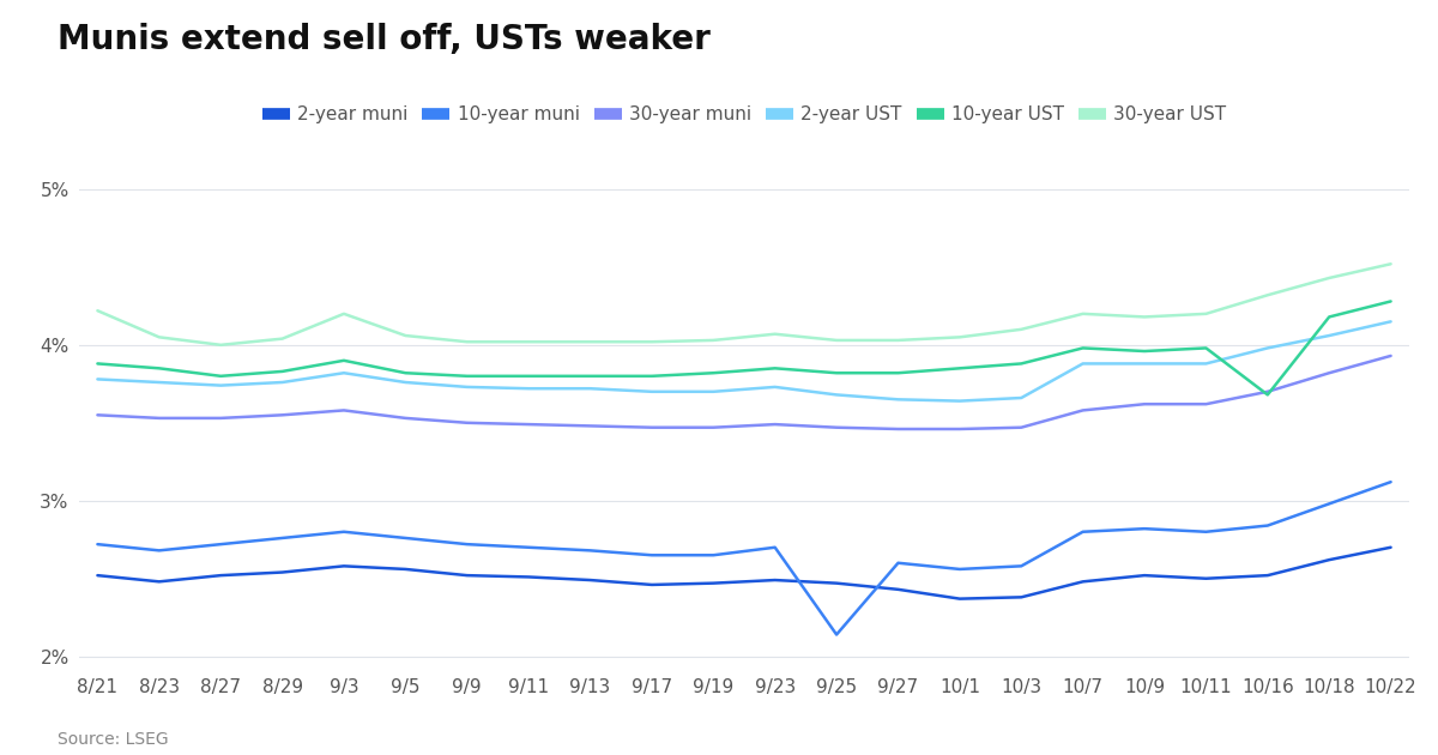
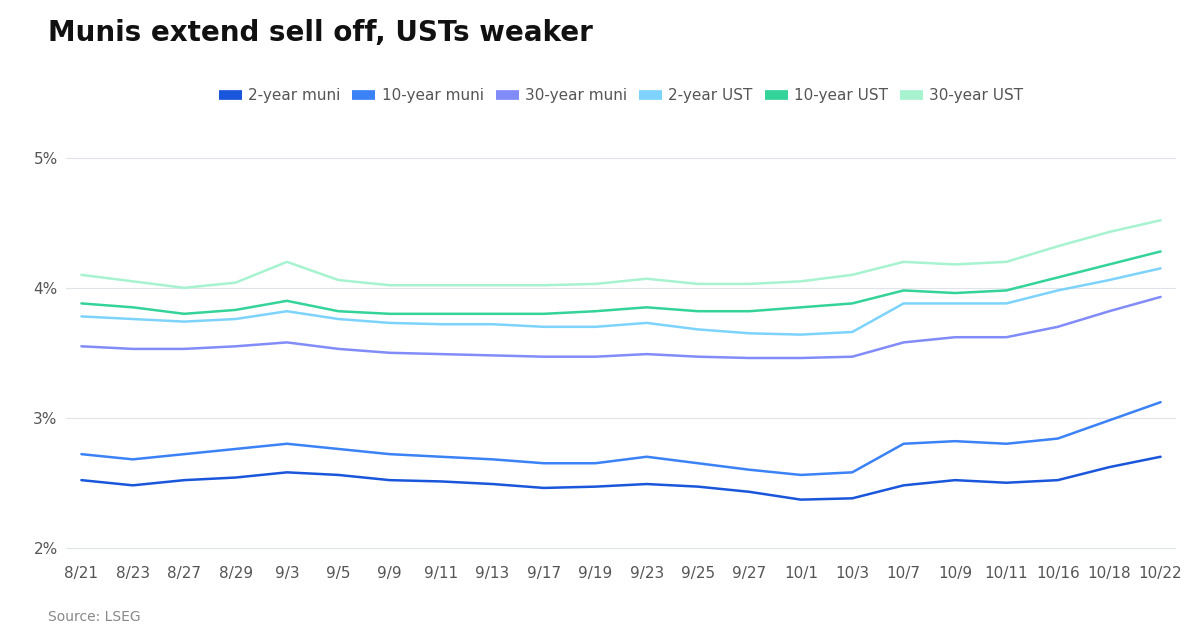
30-year UST/8/21: 4.22% -> 4.10%
10-year muni/9/25: 2.14% -> 2.65%
10-year UST/10/16: 3.68% -> 4.08%
